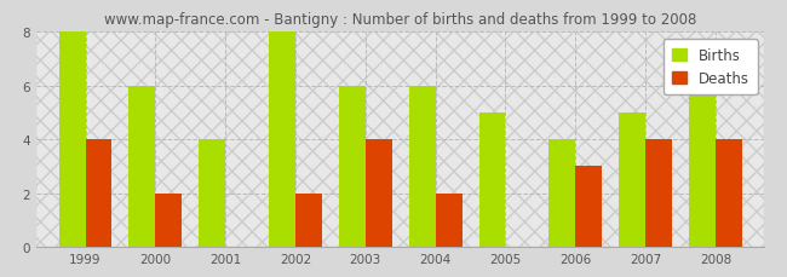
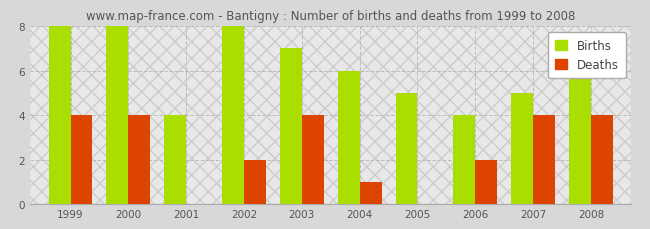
Births/2000: 6 -> 8
Deaths/2000: 2 -> 4
Births/2003: 6 -> 7
Deaths/2004: 2 -> 1
Deaths/2006: 3 -> 2
